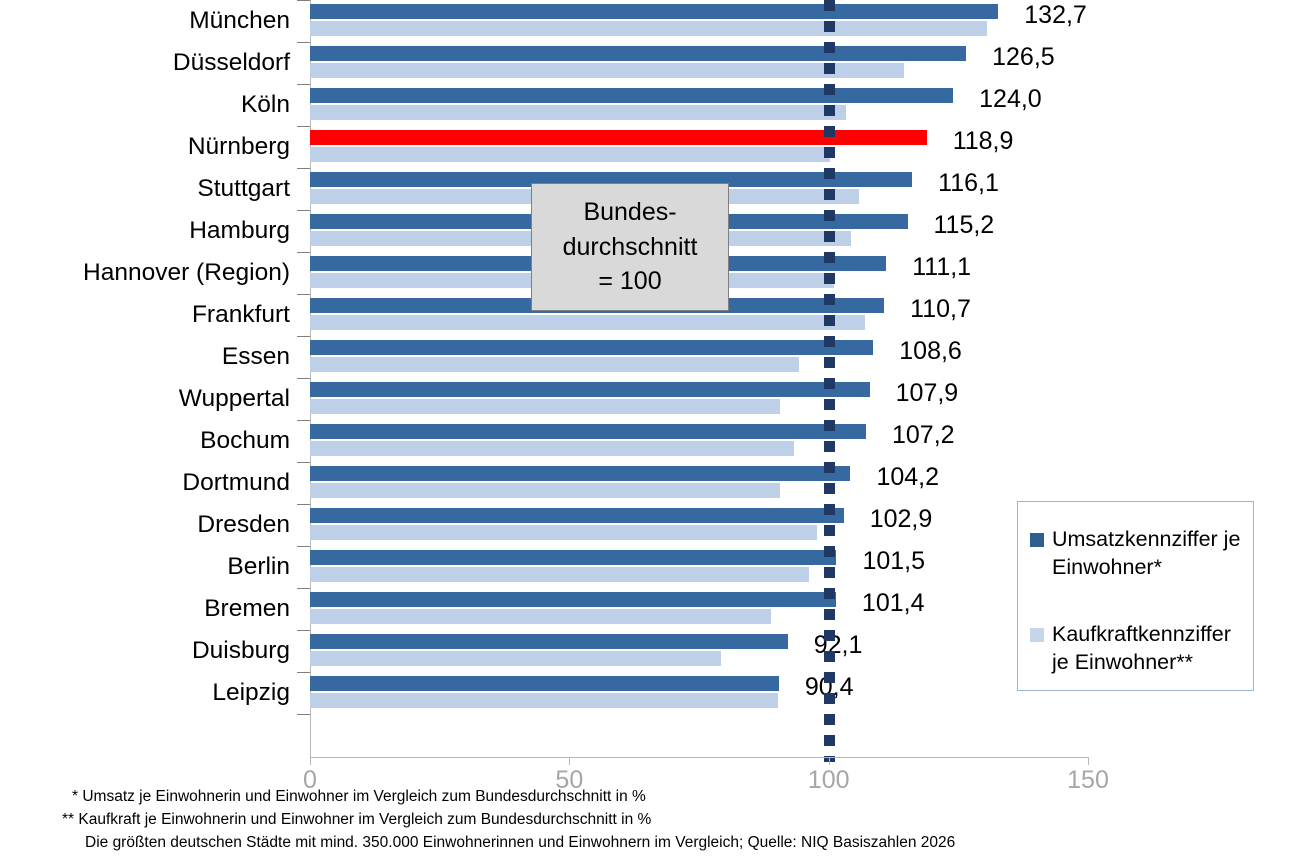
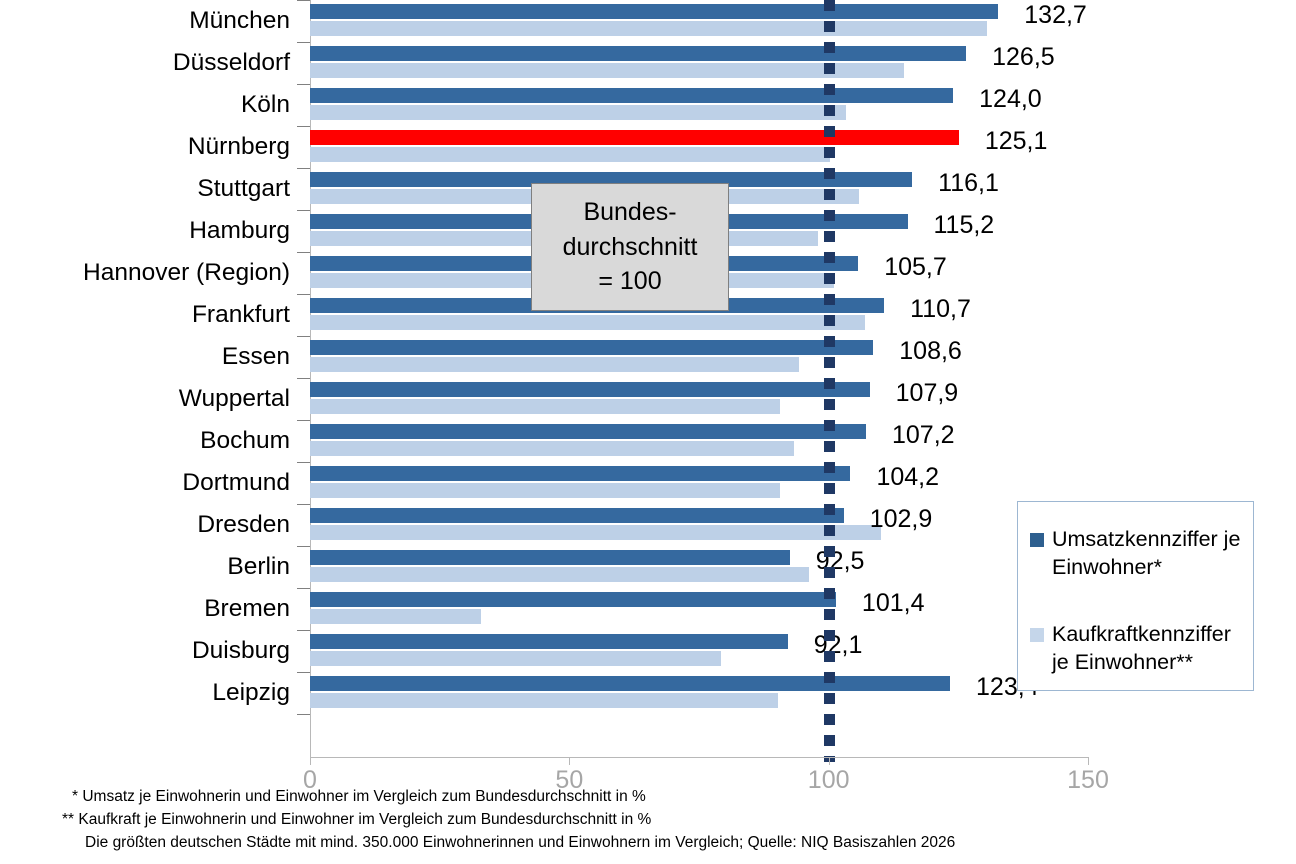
Umsatzkennziffer je Einwohner*/Nürnberg: 118,9 -> 125,1
Kaufkraftkennziffer je Einwohner**/Hamburg: 104 -> 98
Umsatzkennziffer je Einwohner*/Hannover (Region): 111,1 -> 105,7
Kaufkraftkennziffer je Einwohner**/Dresden: 98 -> 110
Umsatzkennziffer je Einwohner*/Berlin: 101,5 -> 92,5
Kaufkraftkennziffer je Einwohner**/Bremen: 89 -> 33
Umsatzkennziffer je Einwohner*/Leipzig: 90,4 -> 123,4
